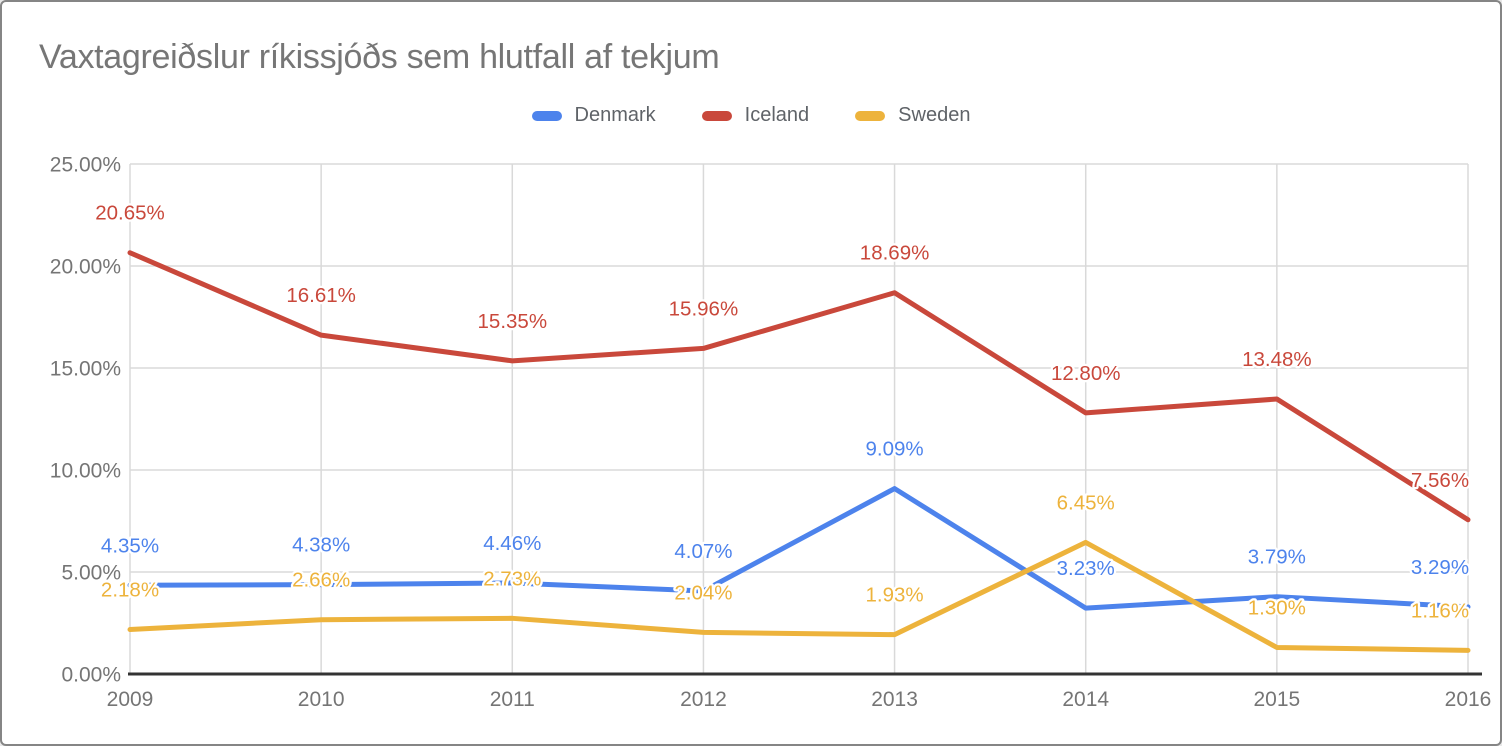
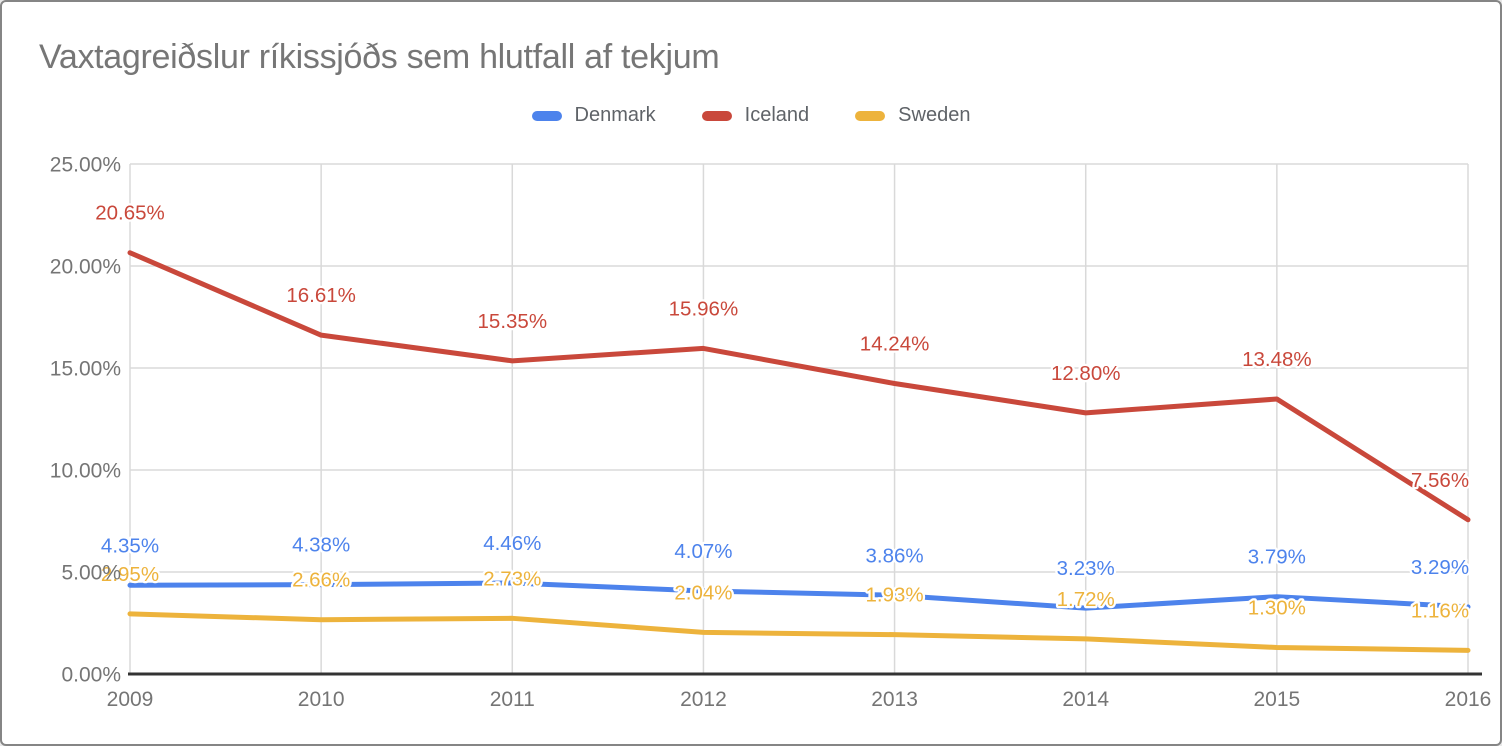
Sweden/2009: 2.18% -> 2.95%
Denmark/2013: 9.09% -> 3.86%
Iceland/2013: 18.69% -> 14.24%
Sweden/2014: 6.45% -> 1.72%
